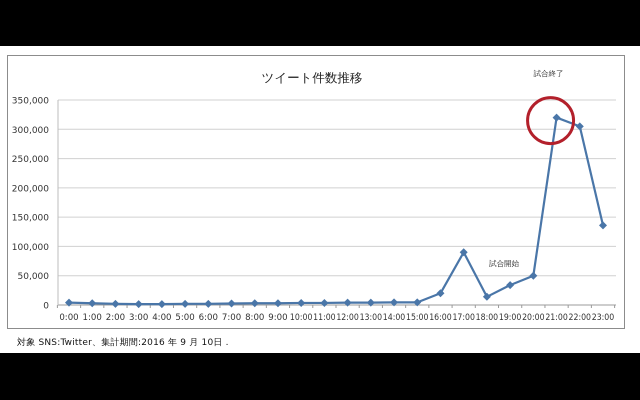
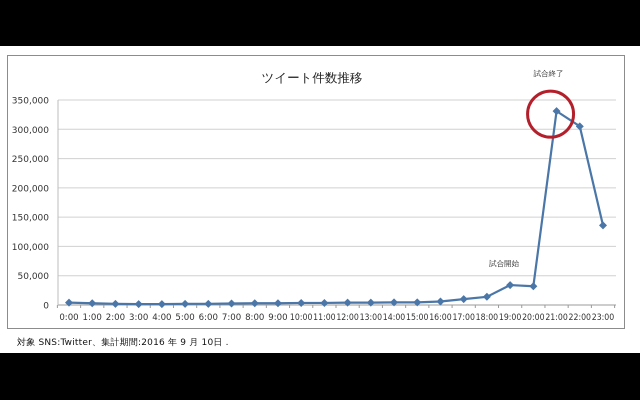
16:00: 20000 -> 10000
17:00: 90000 -> 10000
20:00: 50000 -> 30000
21:00: 320000 -> 330000
